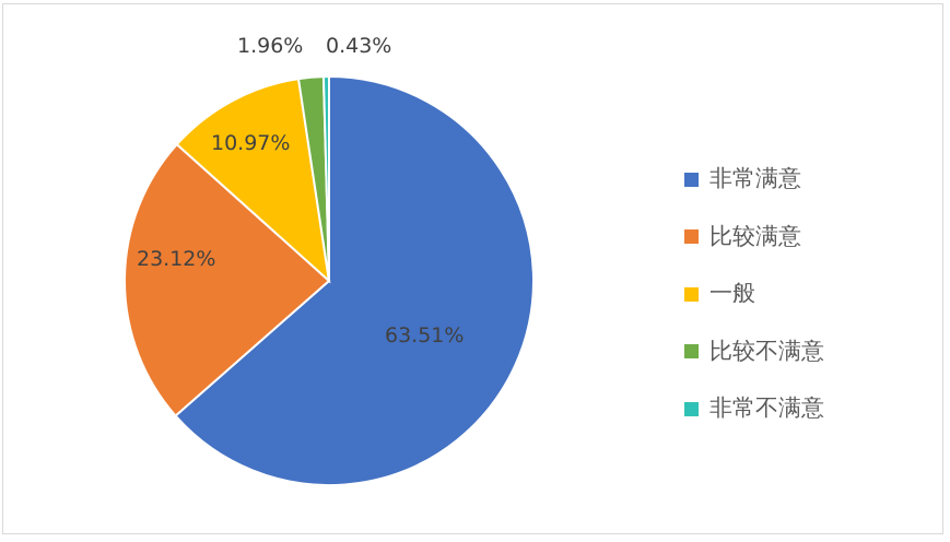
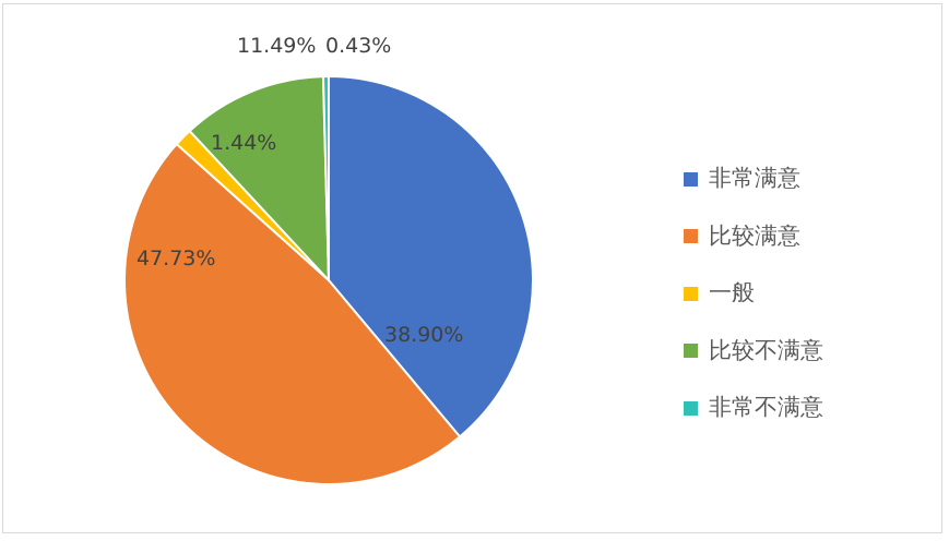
非常满意: 63.51% -> 38.90%
比较满意: 23.12% -> 47.73%
一般: 10.97% -> 1.44%
比较不满意: 1.96% -> 11.49%
